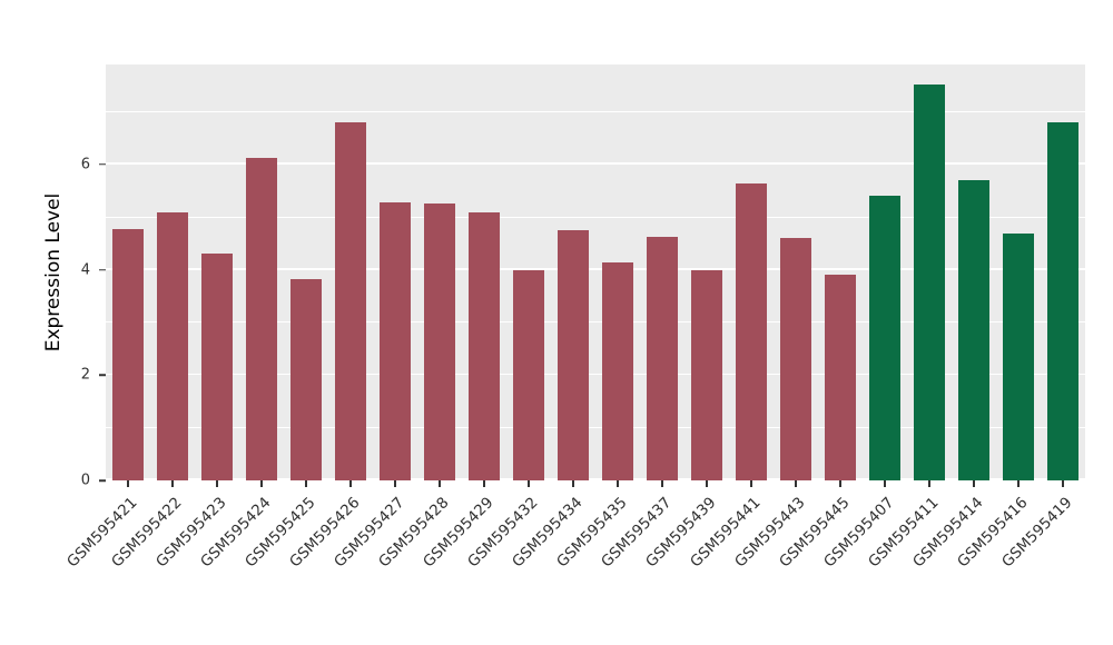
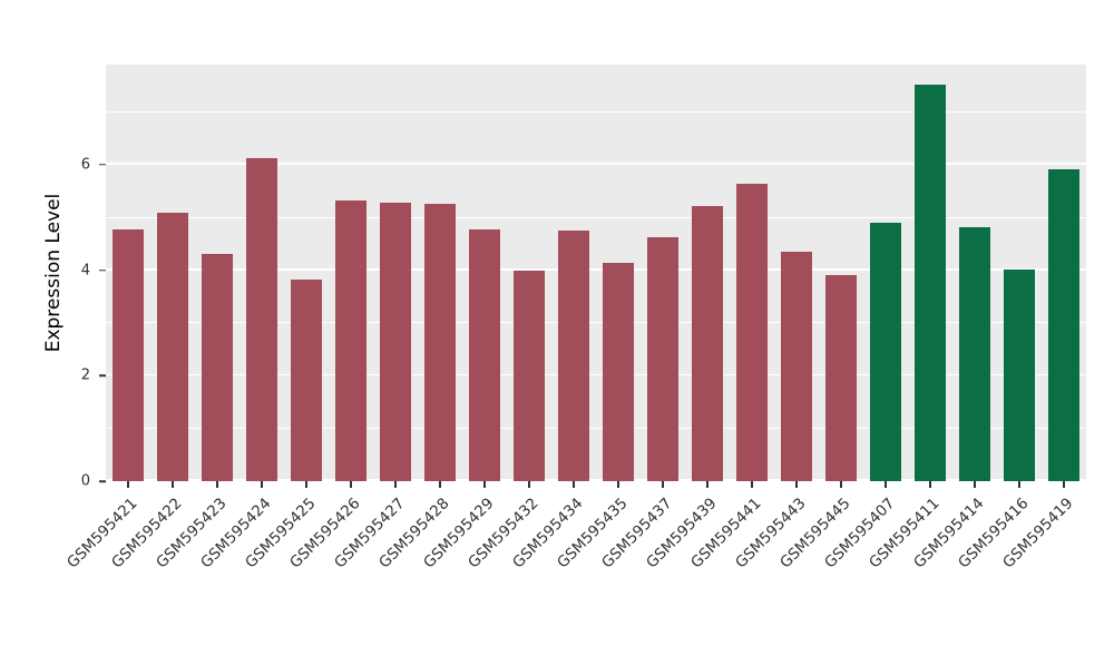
GSM595426: 6.8 -> 5.3
GSM595429: 5.1 -> 4.8
GSM595439: 4.0 -> 5.2
GSM595443: 4.6 -> 4.3
GSM595407: 5.4 -> 4.9
GSM595414: 5.7 -> 4.8
GSM595416: 4.7 -> 4.0
GSM595419: 6.8 -> 5.9
